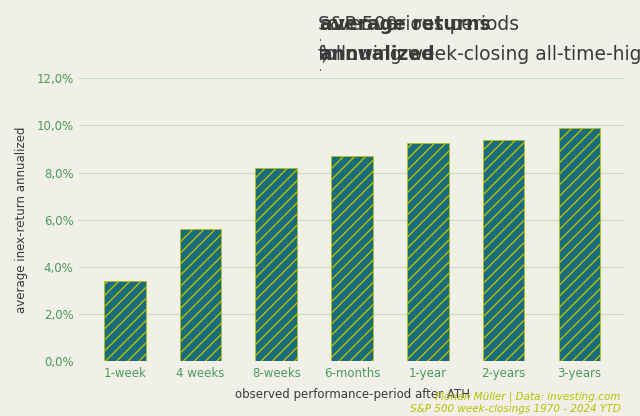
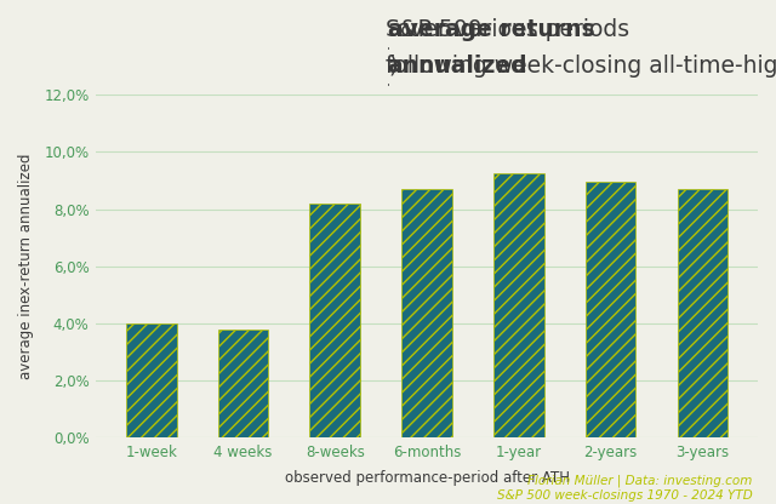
1-week: 3,40% -> 4,00%
4 weeks: 5,60% -> 3,80%
2-years: 9,40% -> 8,95%
3-years: 9,90% -> 8,70%
